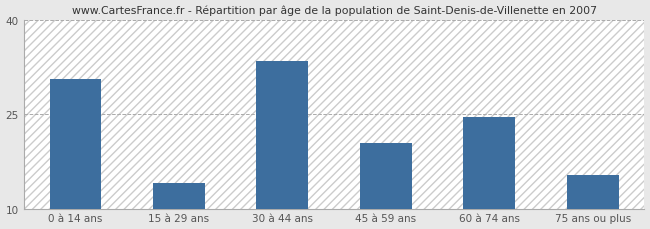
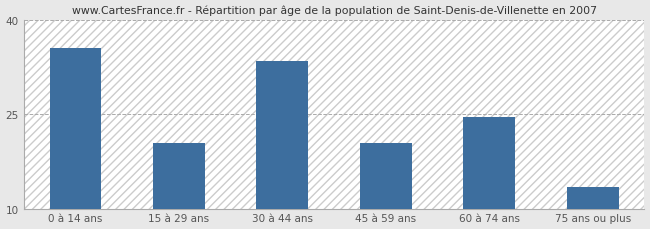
0 à 14 ans: 30.6 -> 35.5
15 à 29 ans: 14.0 -> 20.5
75 ans ou plus: 15.4 -> 13.5
